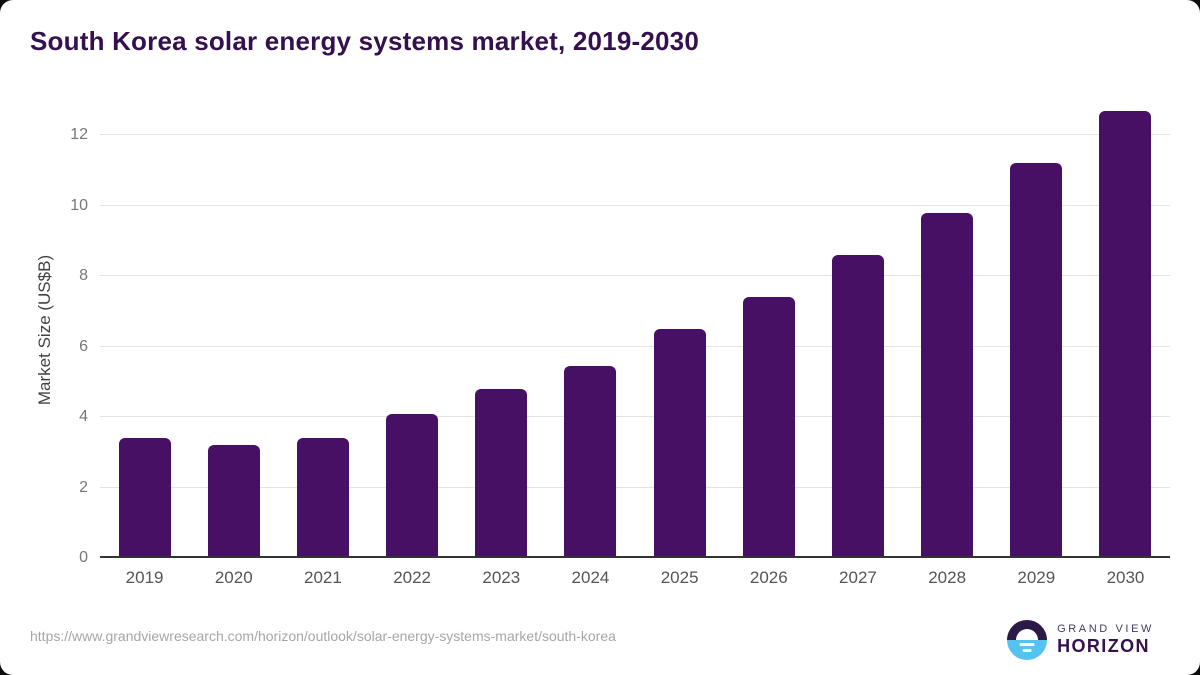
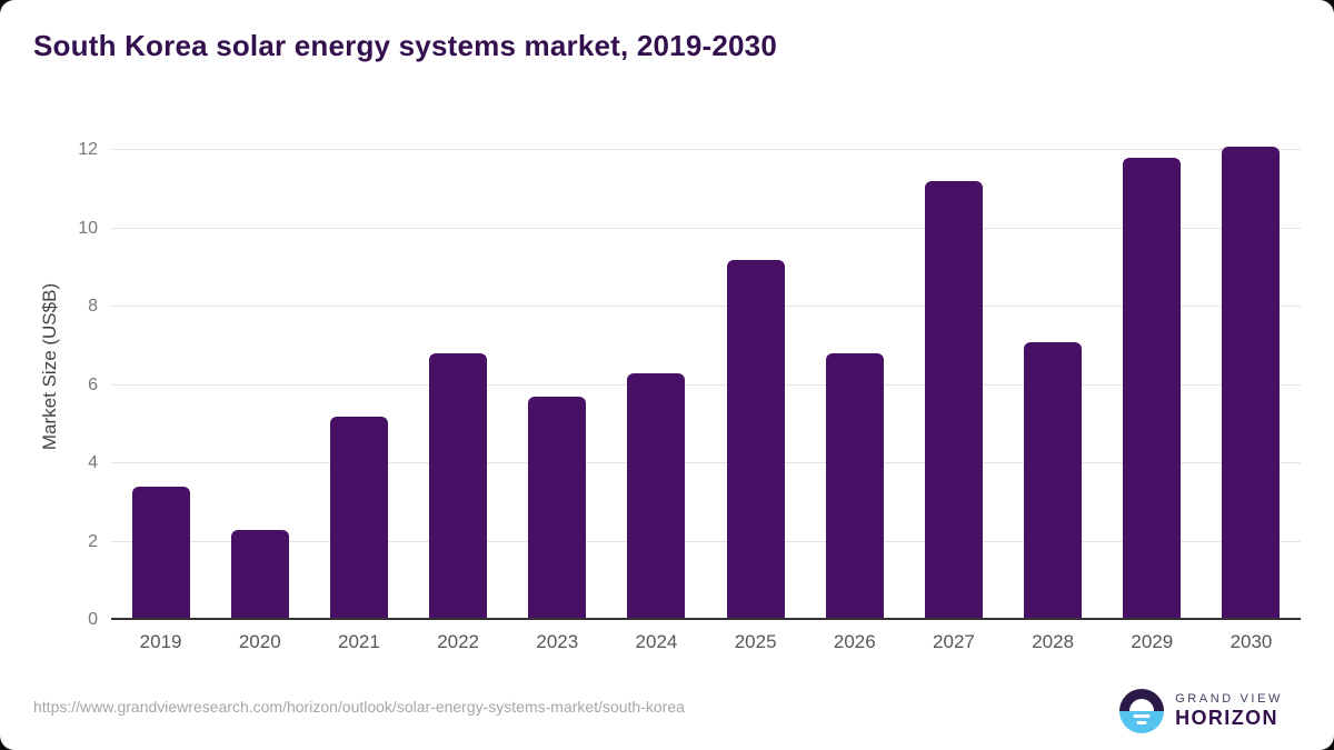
2020: 3.2 -> 2.3
2021: 3.4 -> 5.2
2022: 4.1 -> 6.8
2023: 4.8 -> 5.7
2024: 5.5 -> 6.3
2025: 6.5 -> 9.2
2026: 7.4 -> 6.8
2027: 8.6 -> 11.2
2028: 9.8 -> 7.1
2029: 11.2 -> 11.8
2030: 12.7 -> 12.1
